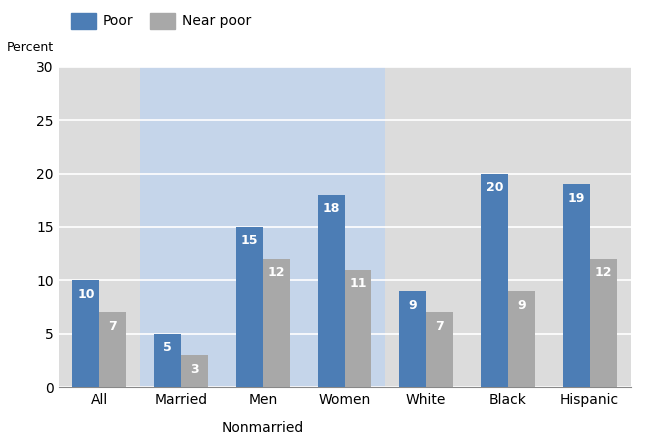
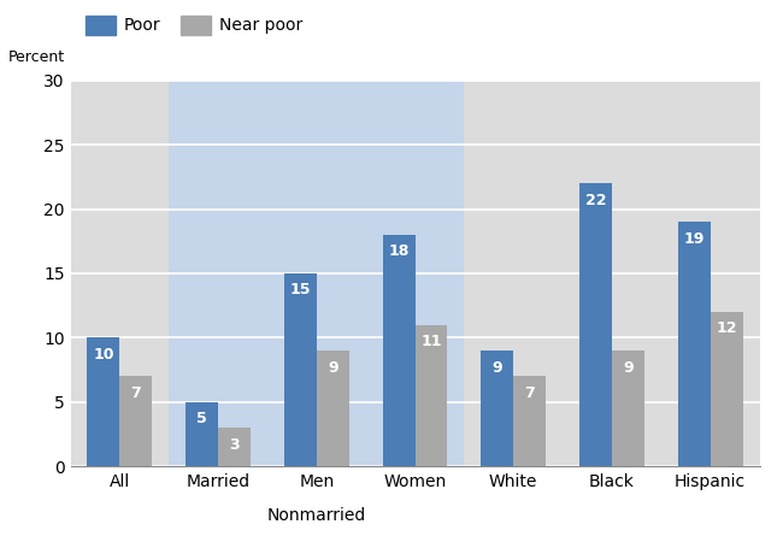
Near poor/Men: 12 -> 9
Poor/Black: 20 -> 22
